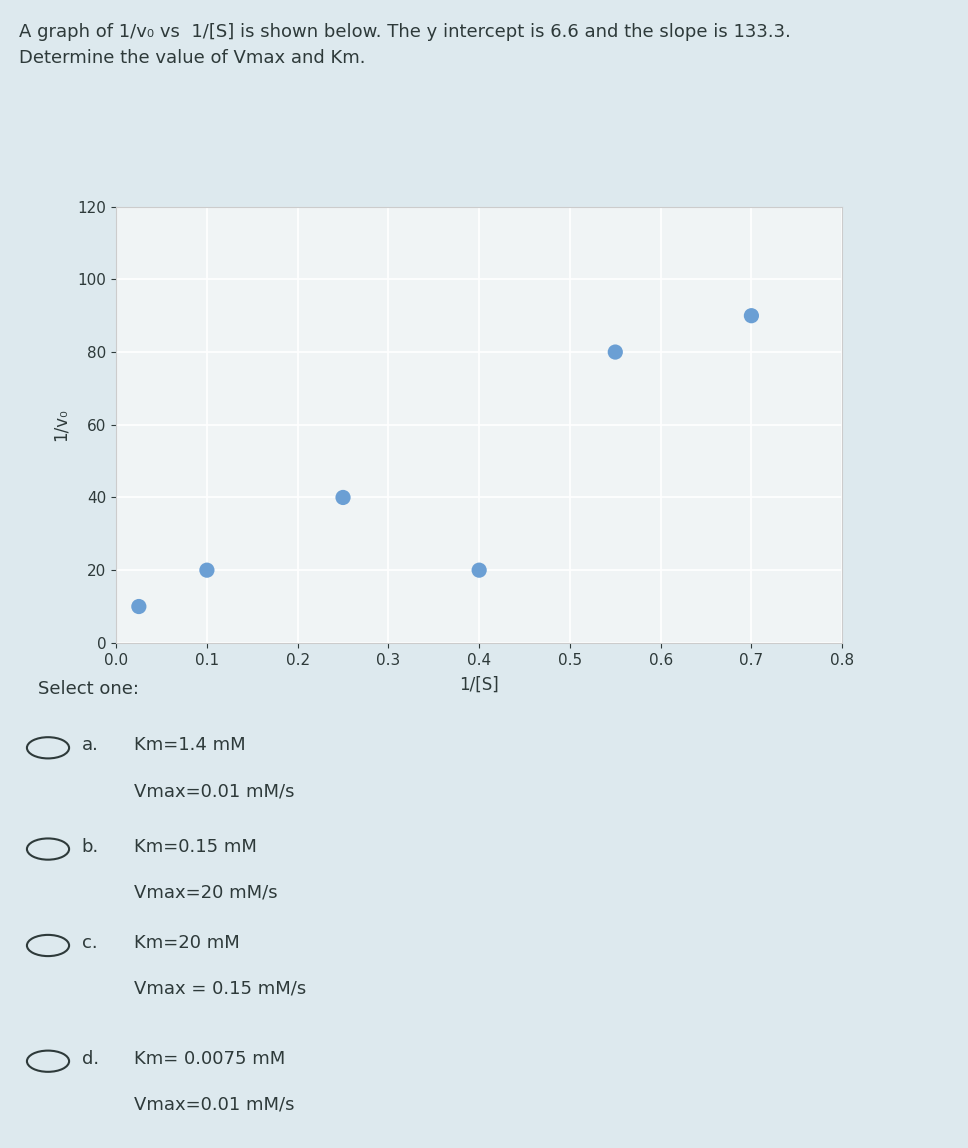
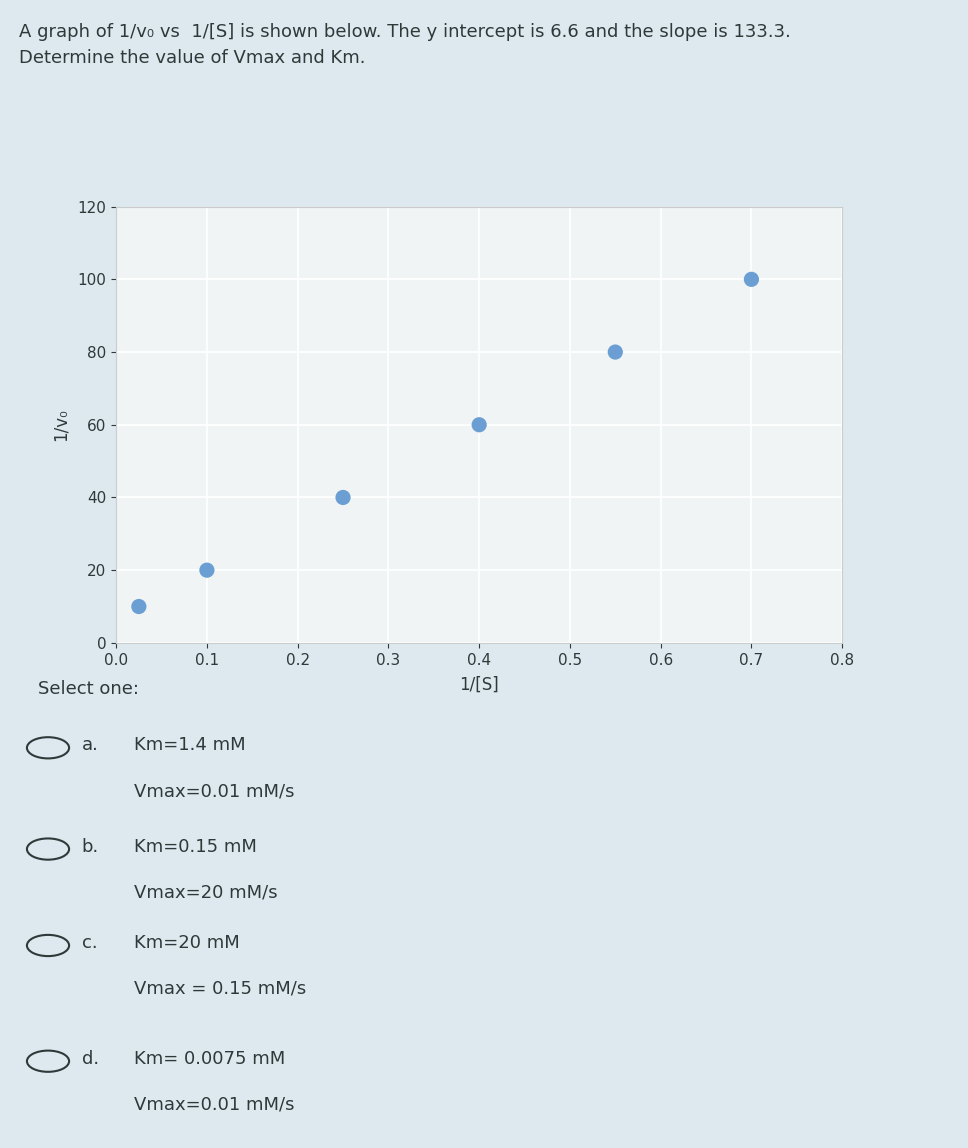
0.4: 20 -> 60
0.7: 90 -> 100
